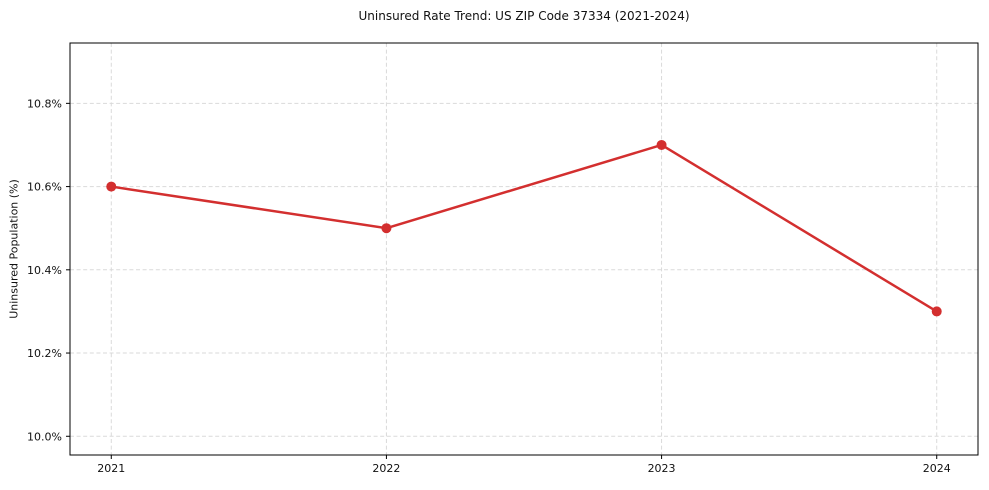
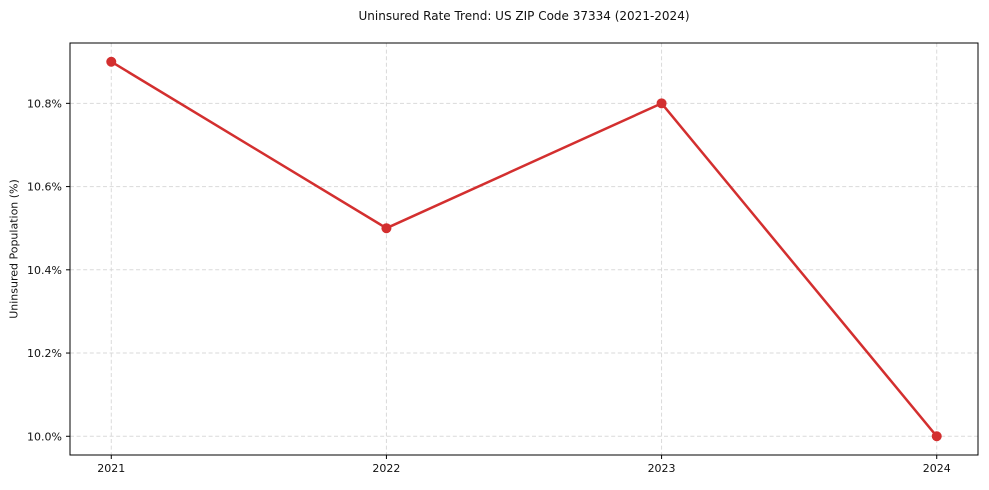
2021: 10.6% -> 10.9%
2023: 10.7% -> 10.8%
2024: 10.3% -> 10.0%
